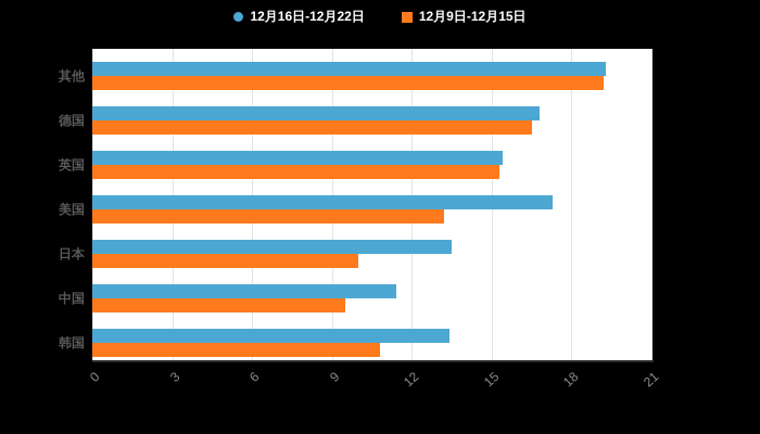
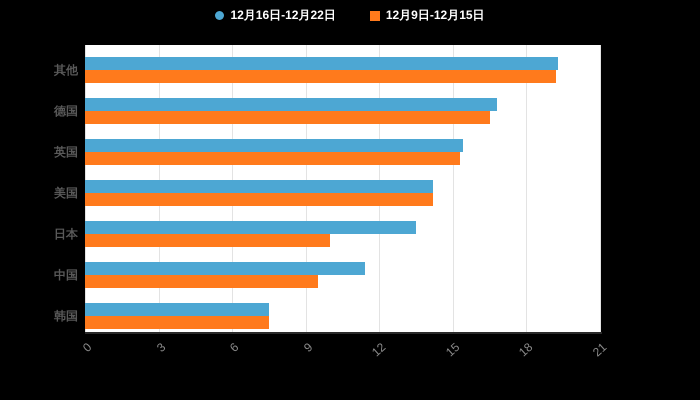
12月16日-12月22日/美国: 17.3 -> 14.2
12月9日-12月15日/美国: 13.2 -> 14.2
12月16日-12月22日/韩国: 13.4 -> 7.5
12月9日-12月15日/韩国: 10.8 -> 7.5
